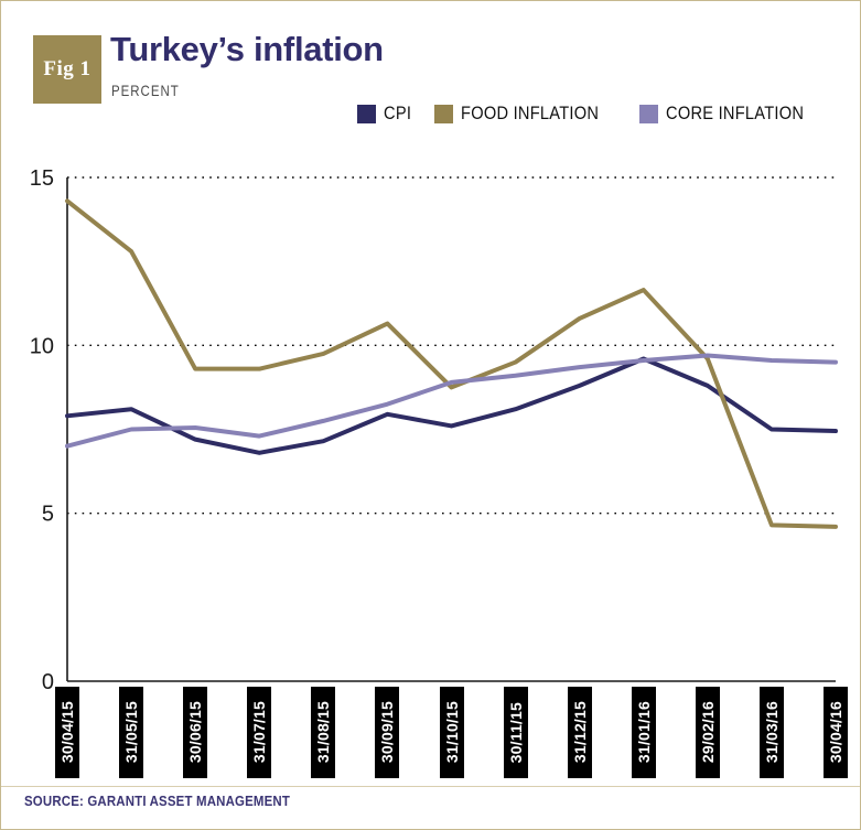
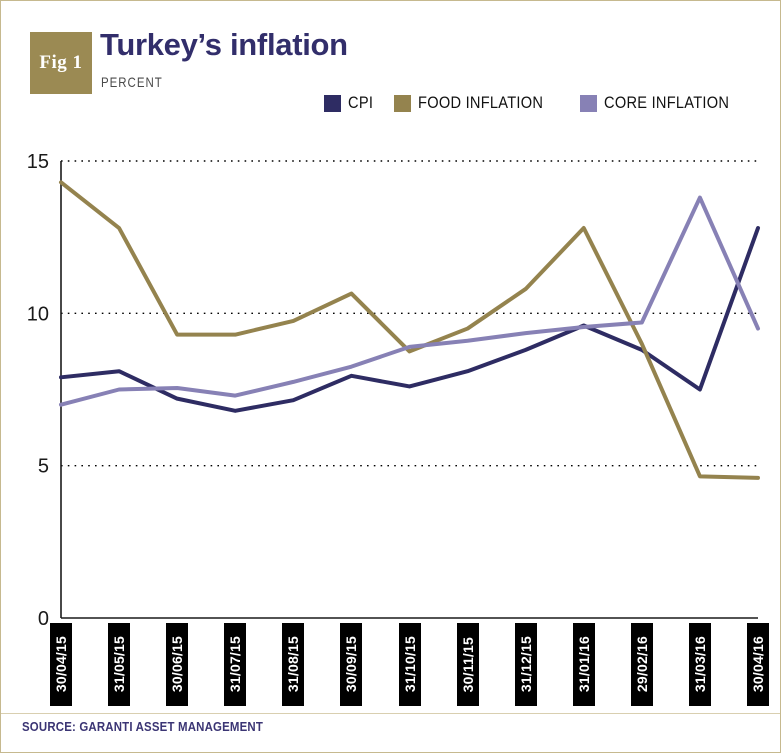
FOOD INFLATION/31/01/16: 11.7 -> 12.8
FOOD INFLATION/29/02/16: 9.6 -> 9.0
CORE INFLATION/31/03/16: 9.6 -> 13.8
CPI/30/04/16: 7.5 -> 12.8
